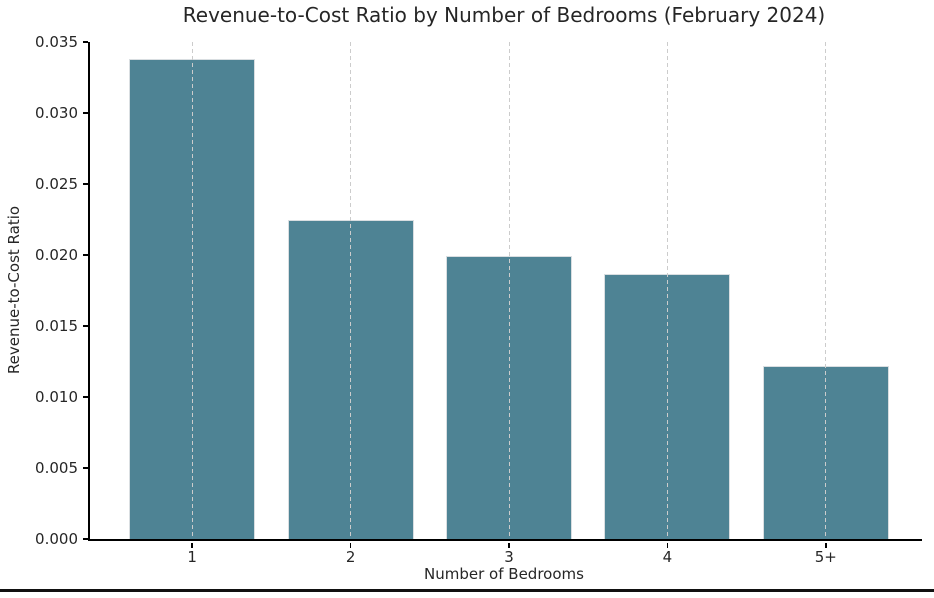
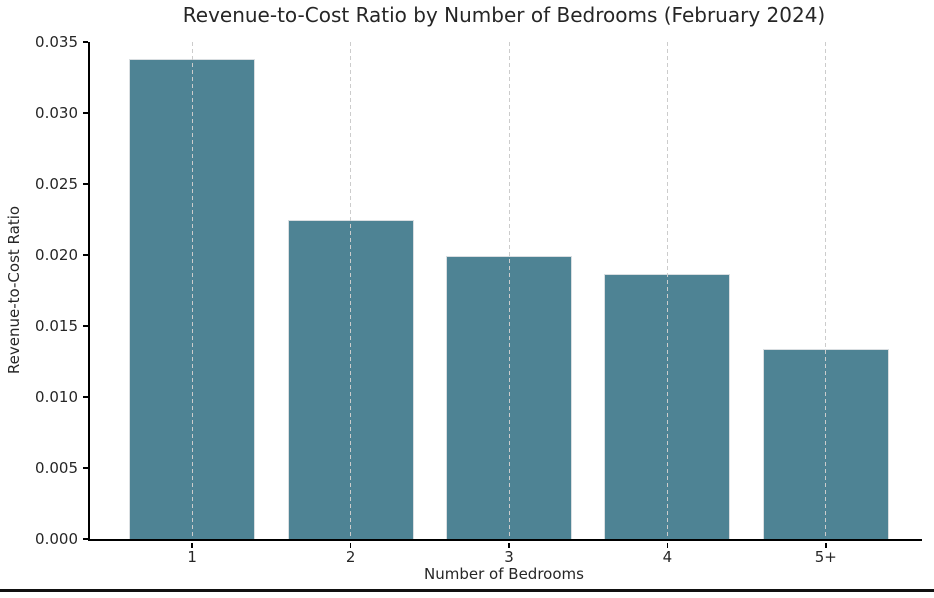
5+: 0.0122 -> 0.0134
